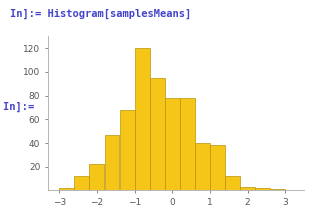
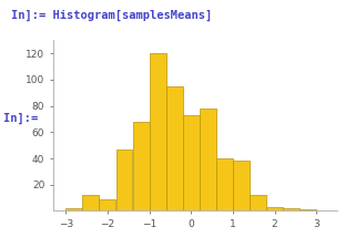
−2: 22 -> 9
0: 78 -> 73
